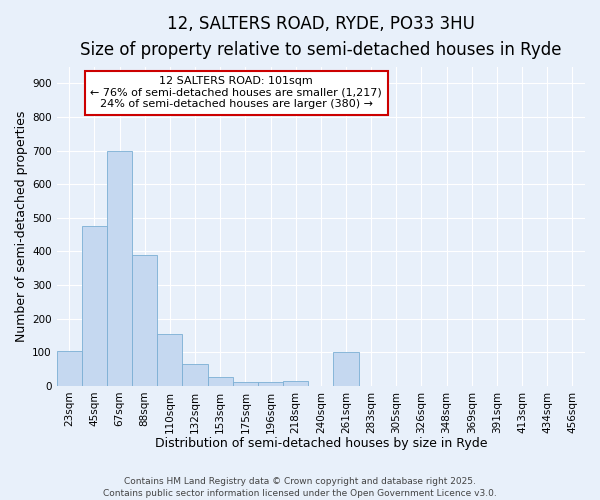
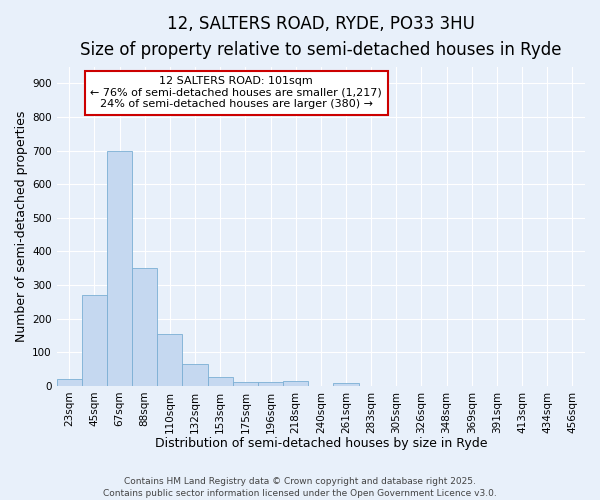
23sqm: 105 -> 20
45sqm: 475 -> 270
88sqm: 390 -> 350
261sqm: 100 -> 8
